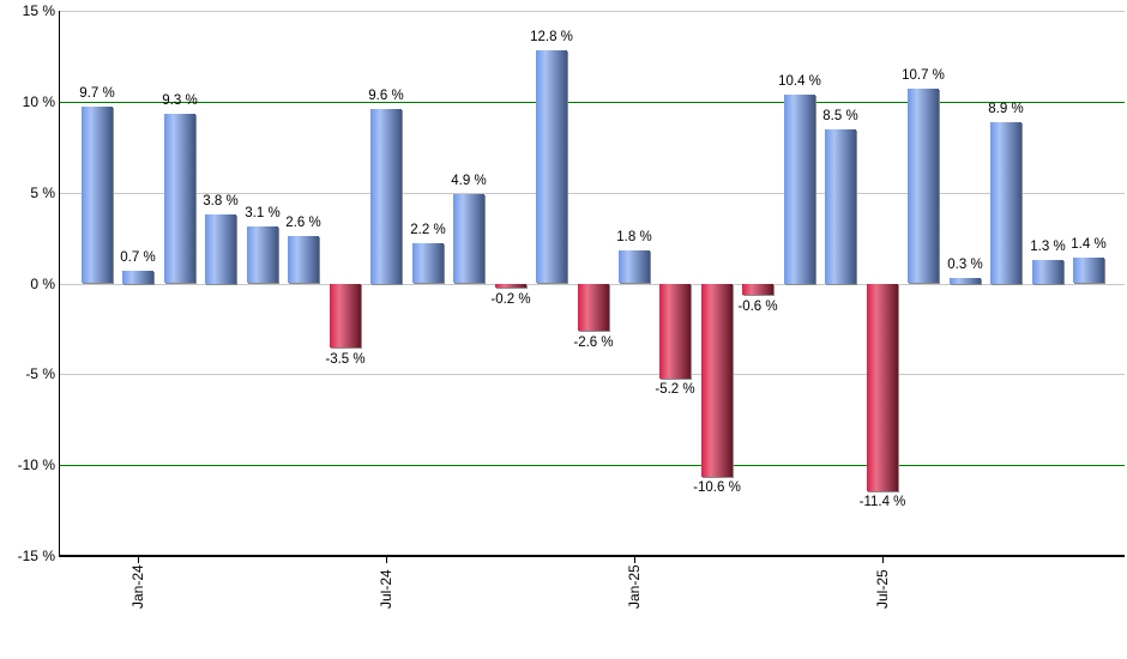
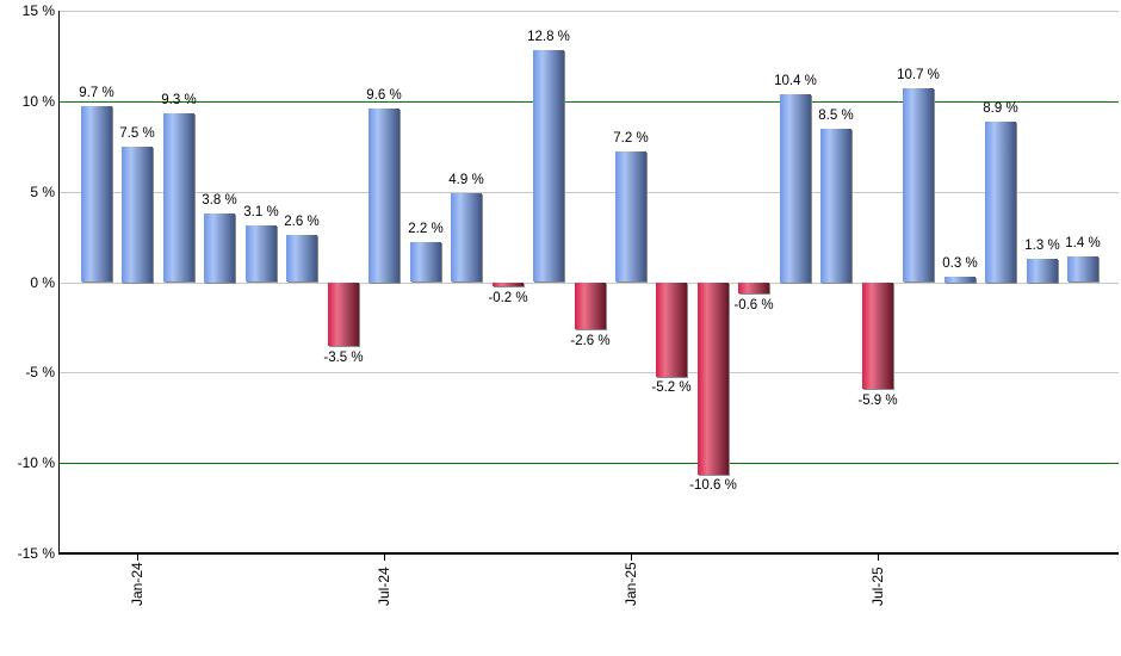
Jan-24: 0.7 -> 7.5
Jan-25: 1.8 -> 7.2
Jul-25: -11.4 -> -5.9
